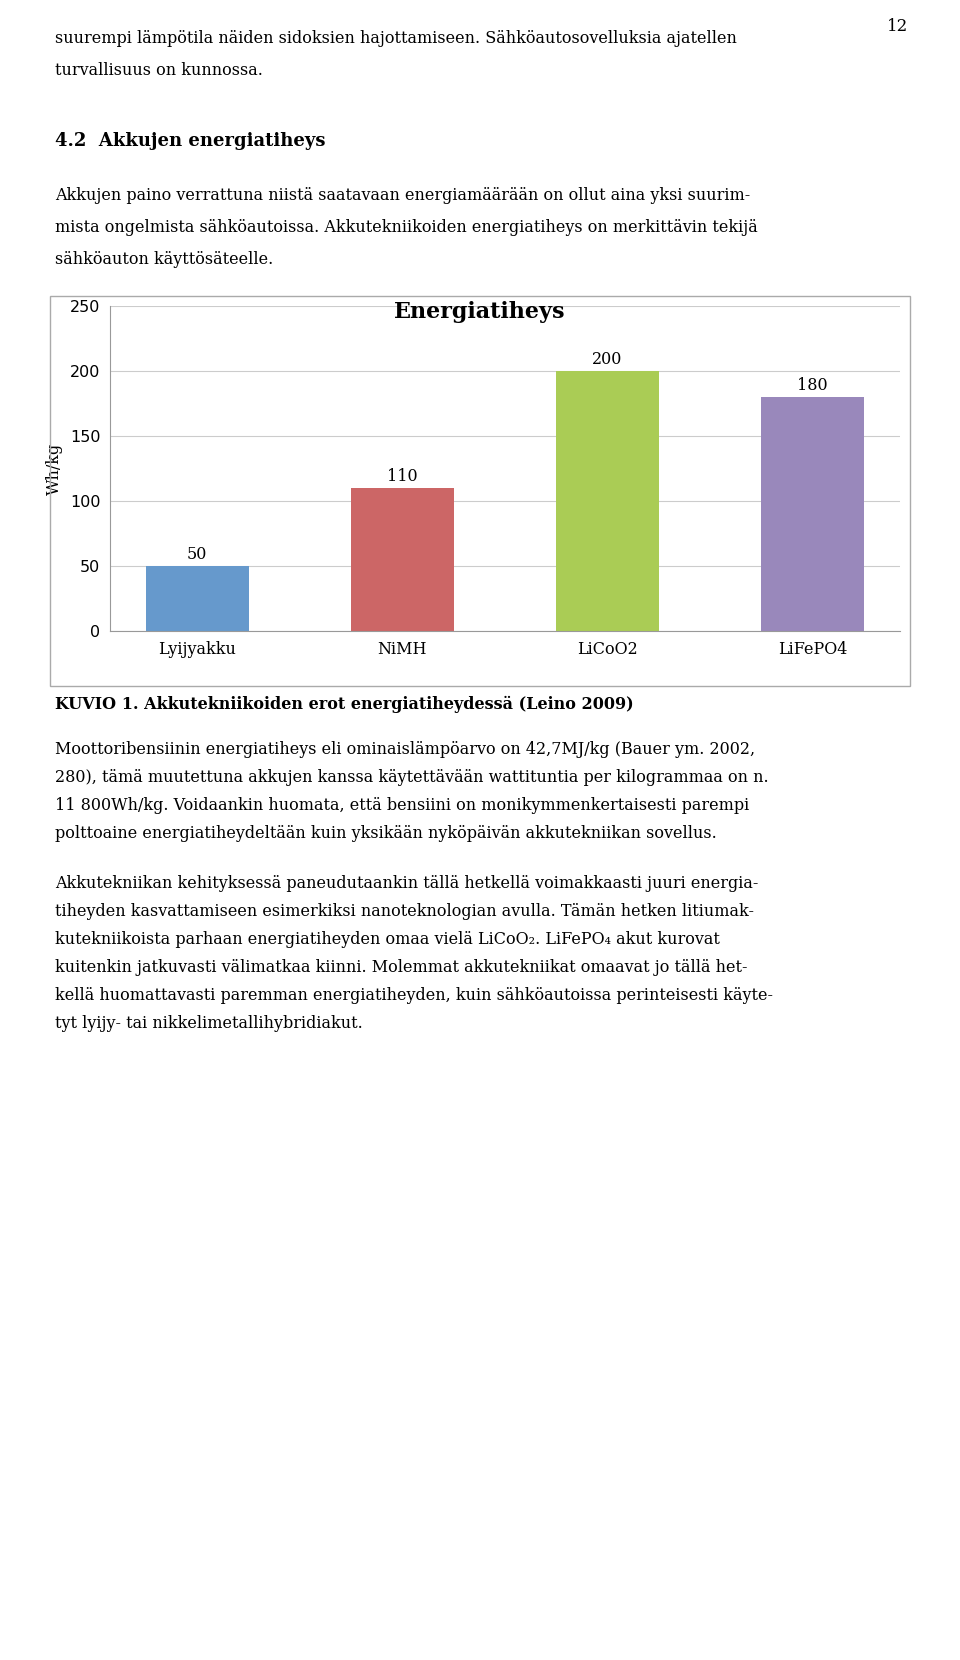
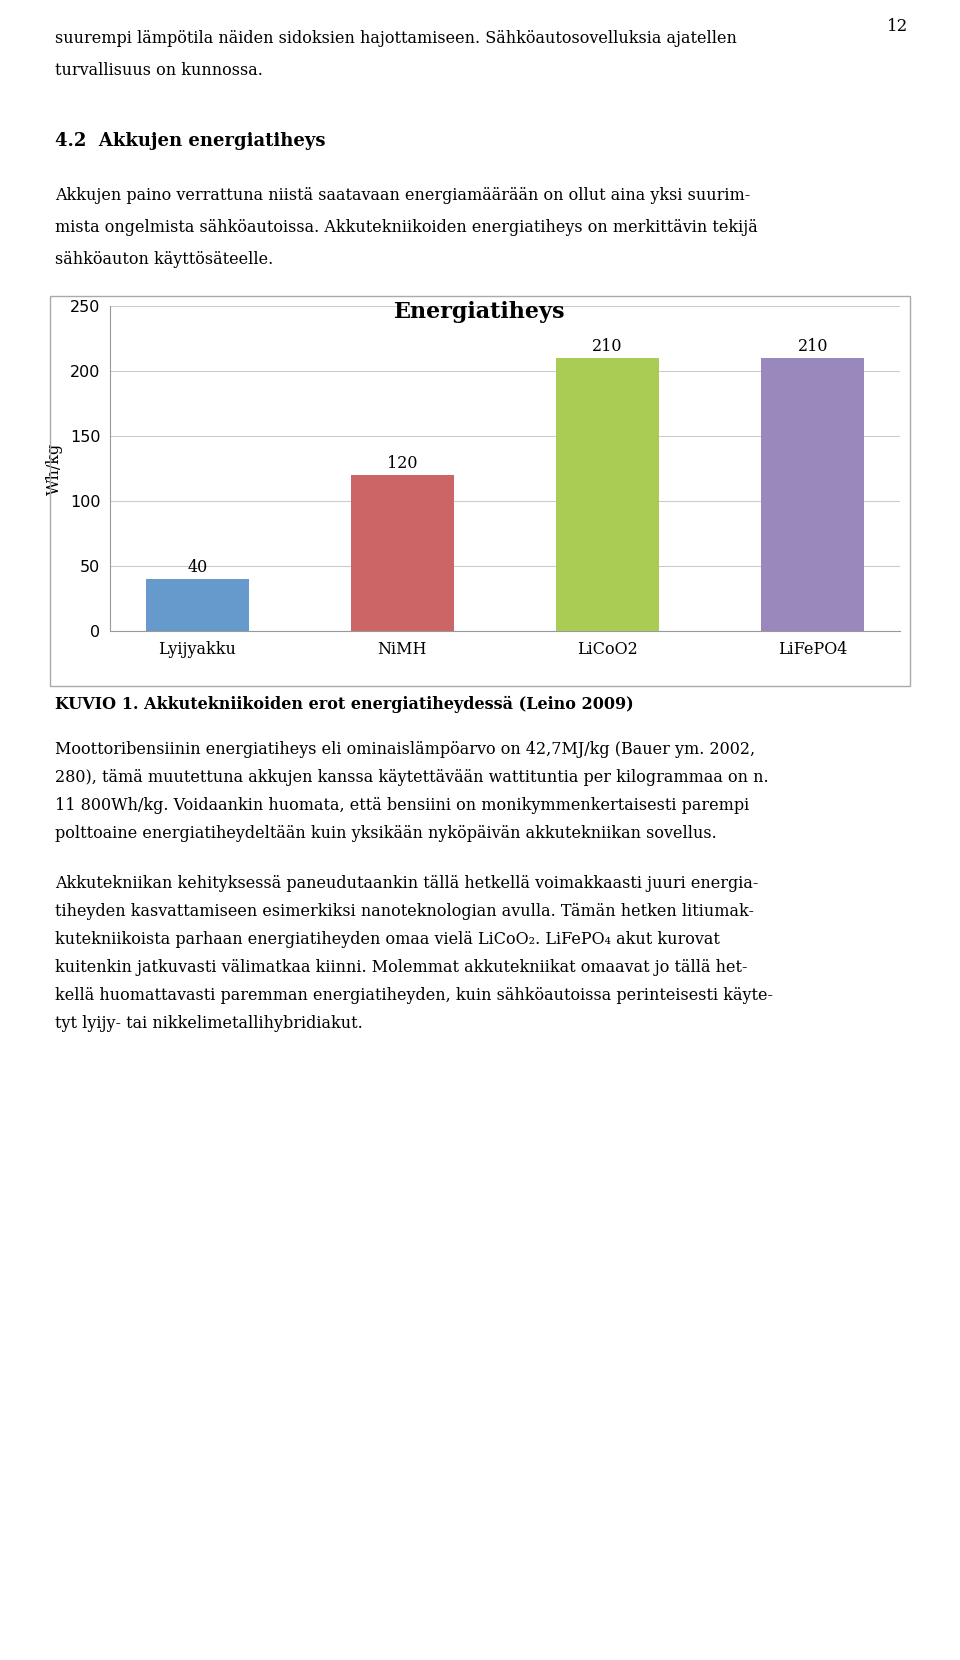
Lyijyakku: 50 -> 40
NiMH: 110 -> 120
LiCoO2: 200 -> 210
LiFePO4: 180 -> 210
